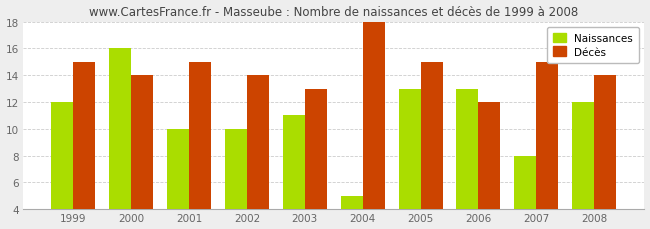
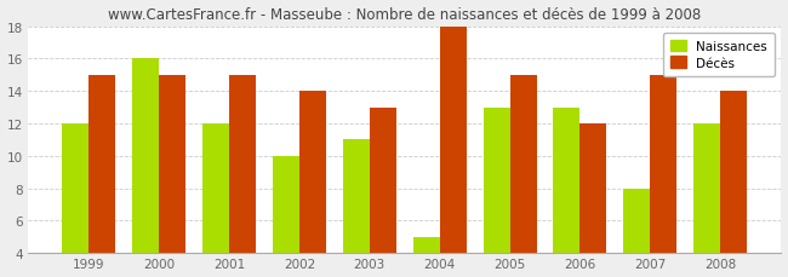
Décès/2000: 14 -> 15
Naissances/2001: 10 -> 12
